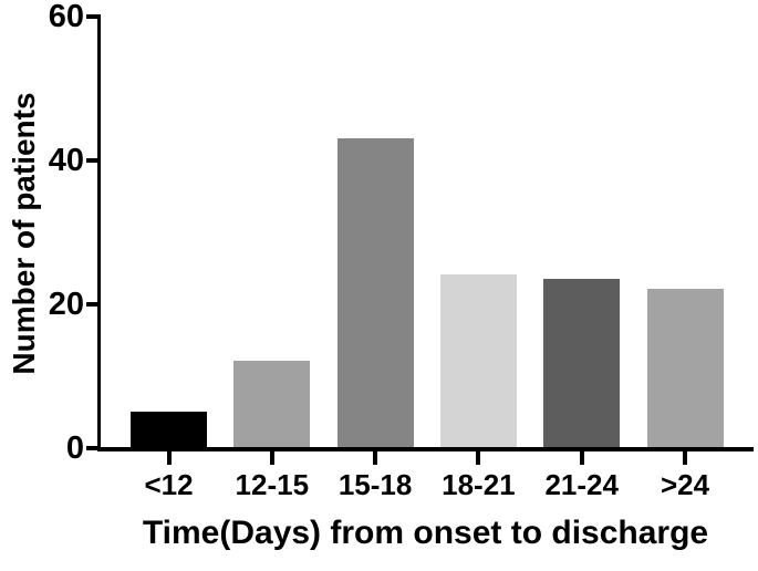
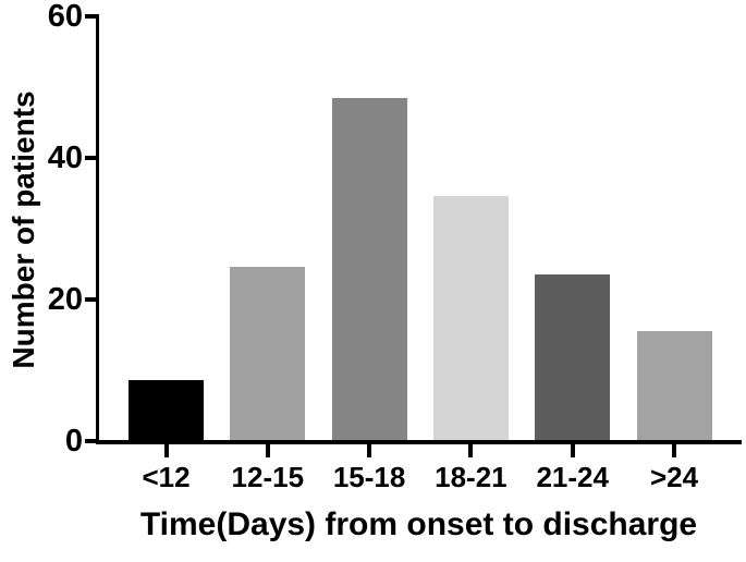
<12: 5 -> 8
12-15: 12 -> 24
15-18: 43 -> 48
18-21: 24 -> 34
>24: 22 -> 16
